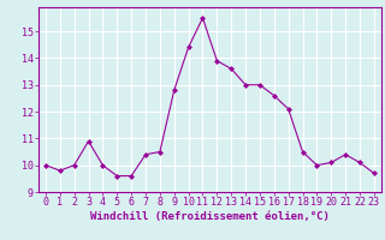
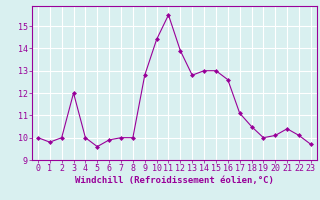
3: 10.9 -> 12.0
6: 9.6 -> 9.9
7: 10.4 -> 10.0
8: 10.5 -> 10.0
13: 13.6 -> 12.8
17: 12.1 -> 11.1
